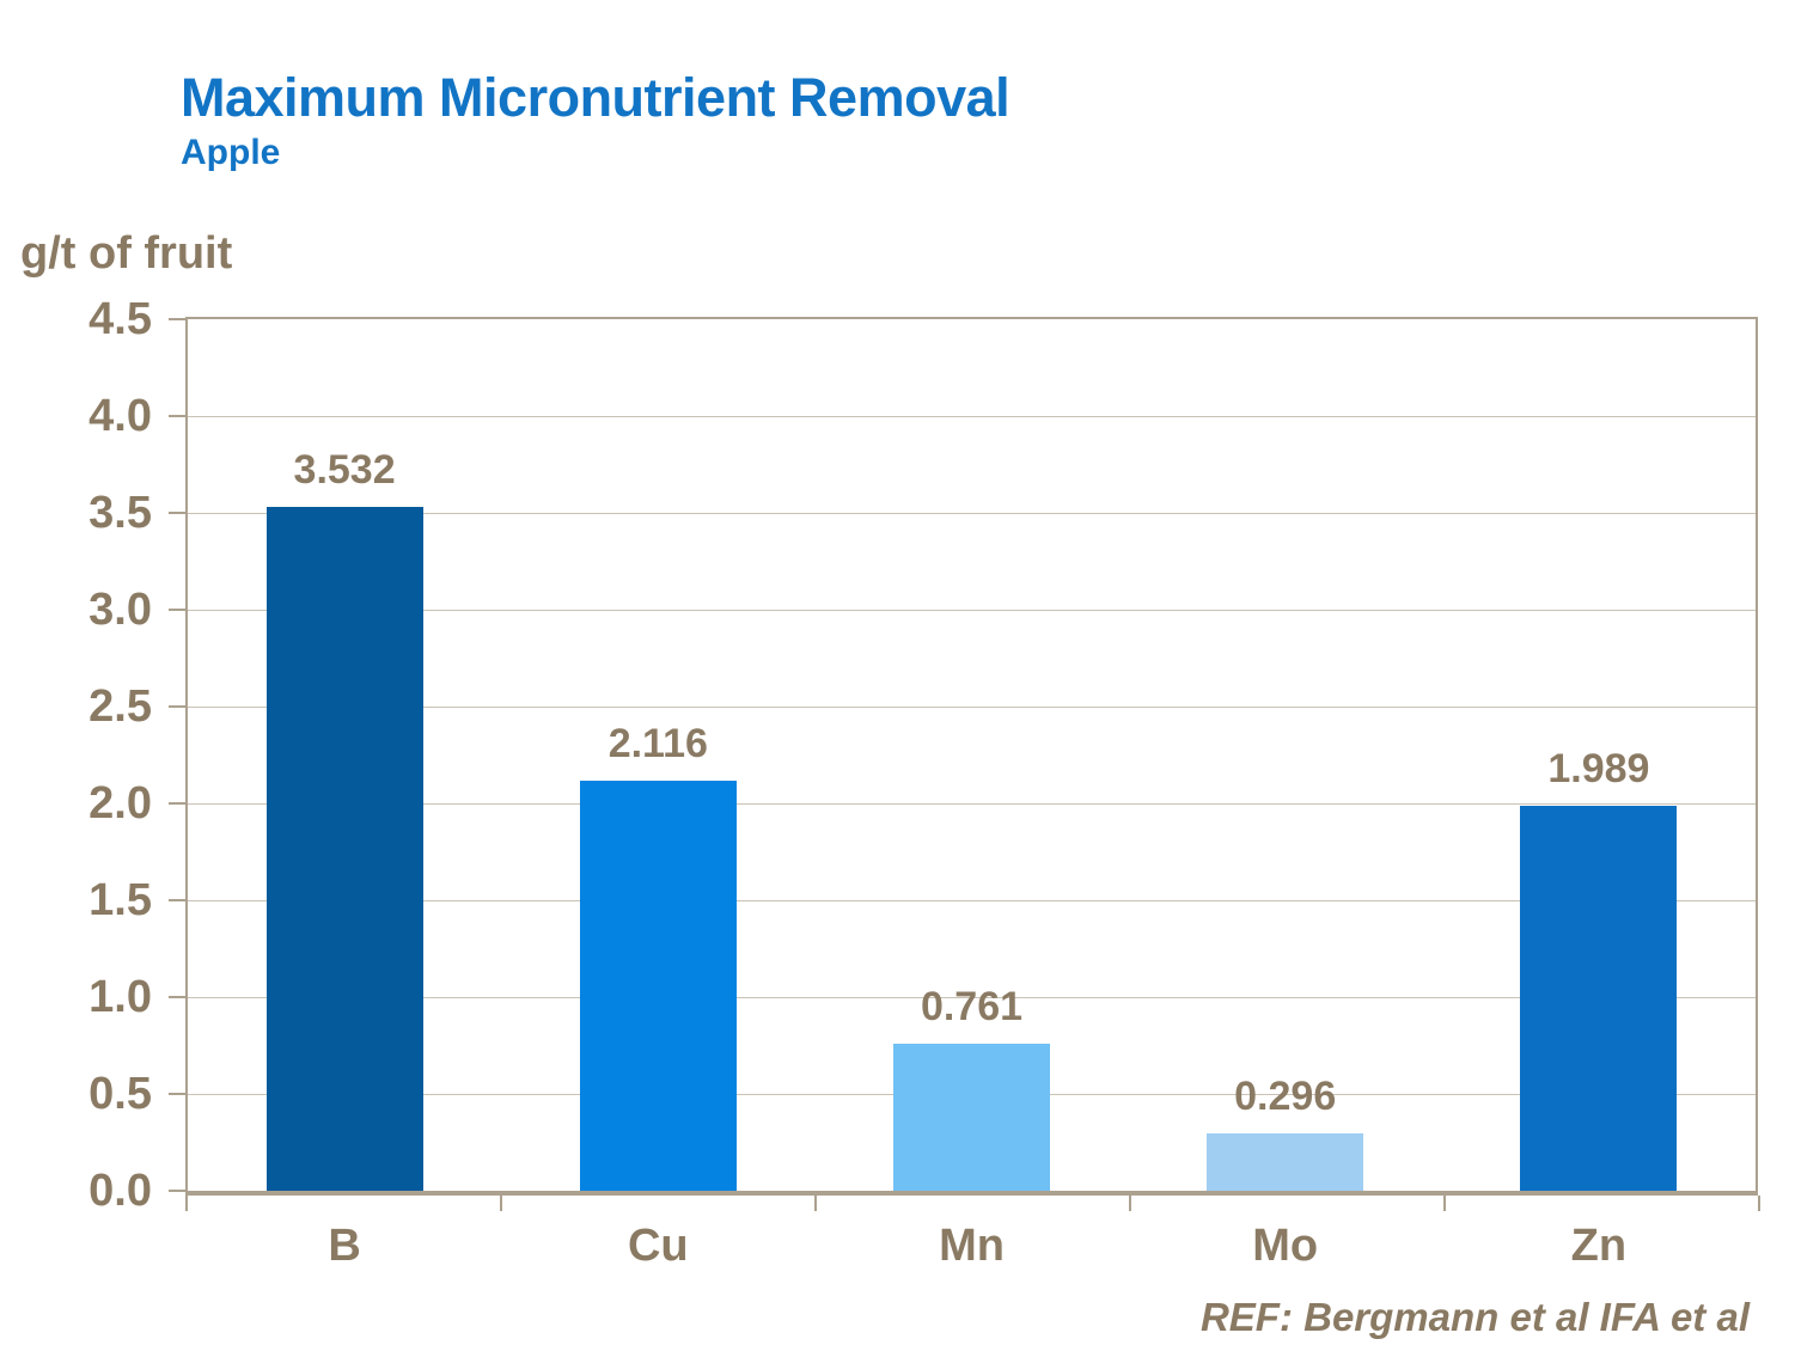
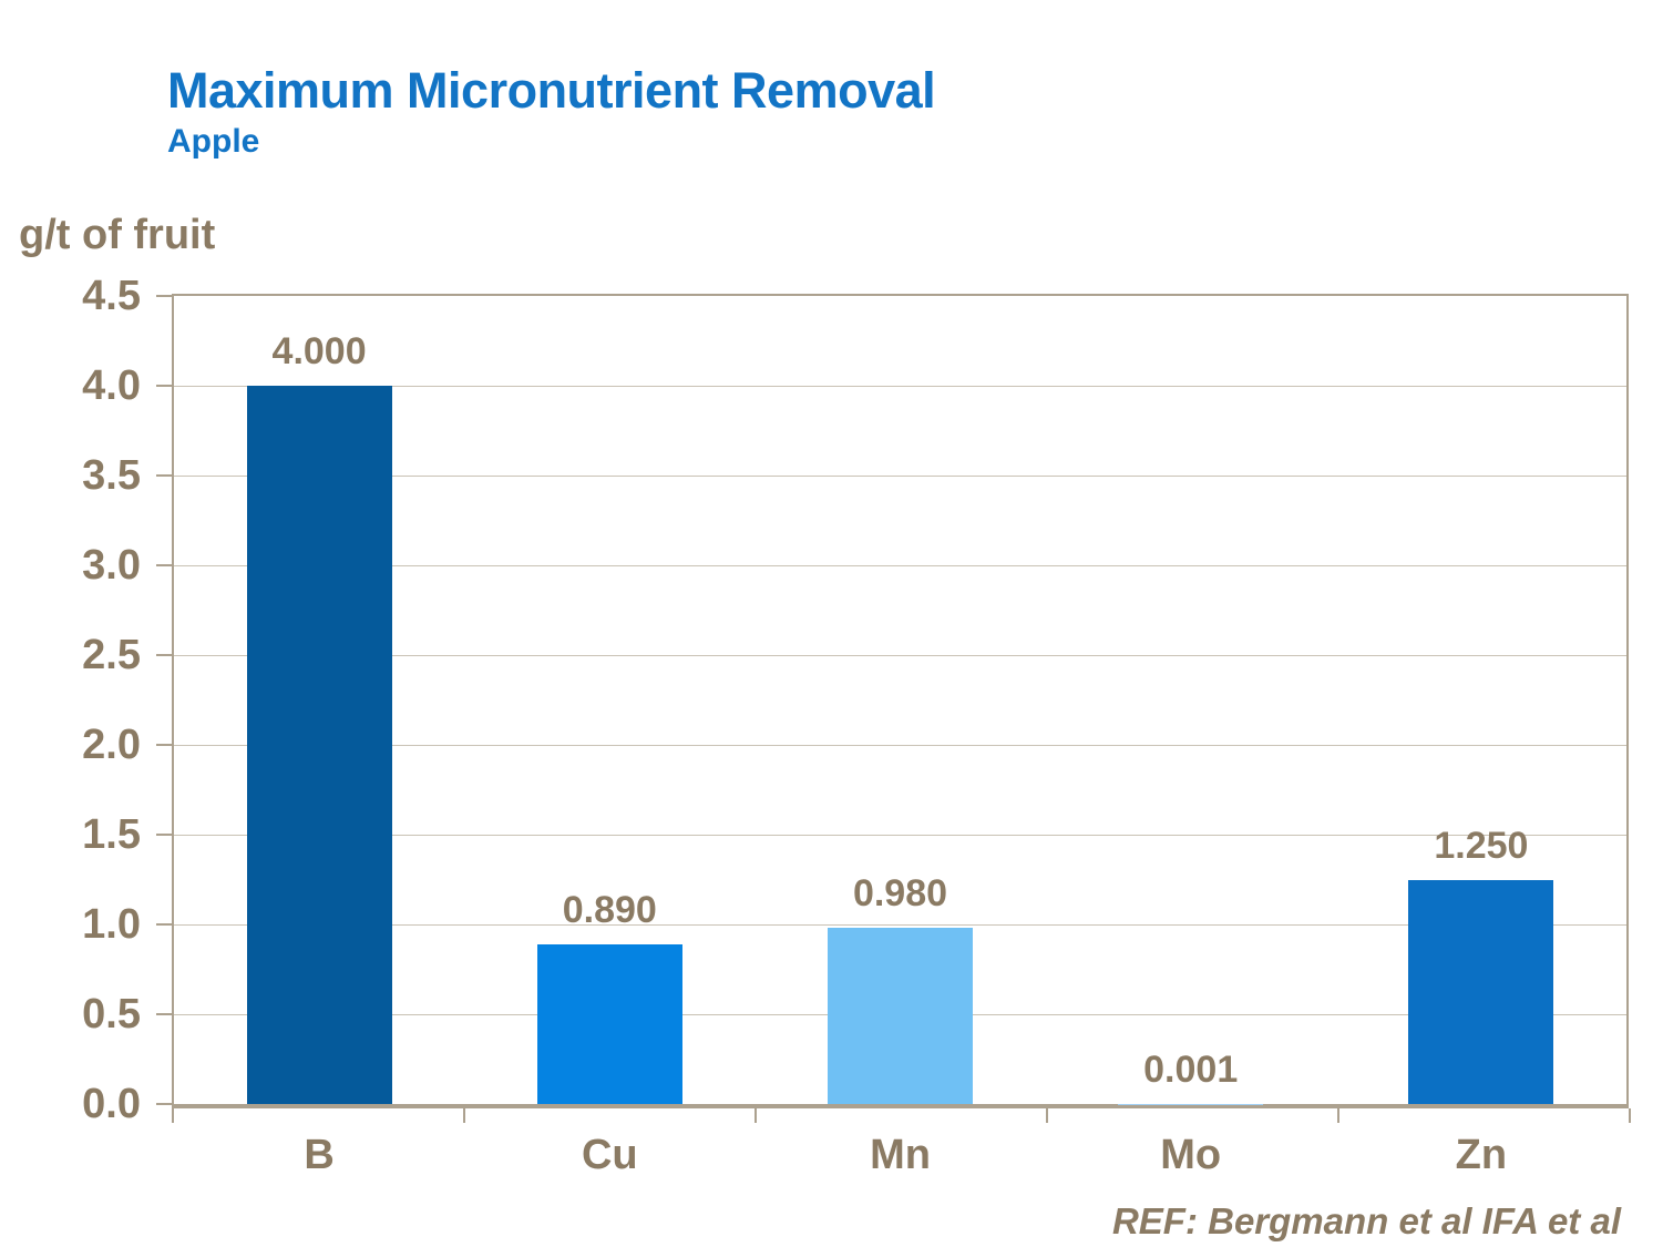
B: 3.532 -> 4.000
Cu: 2.116 -> 0.890
Mn: 0.761 -> 0.980
Mo: 0.296 -> 0.001
Zn: 1.989 -> 1.250
